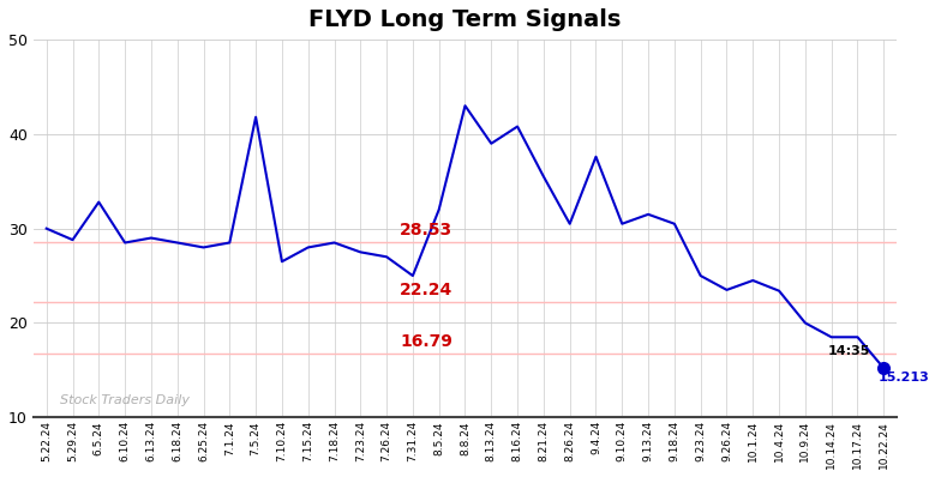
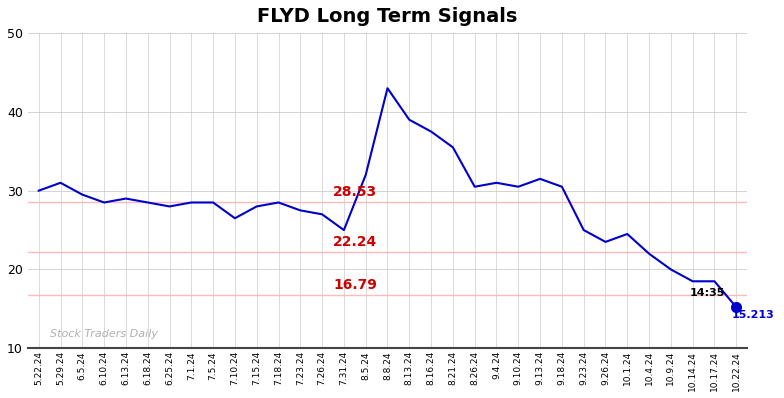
5.29.24: 28.8 -> 31.0
6.5.24: 32.8 -> 29.5
7.5.24: 41.8 -> 28.5
8.16.24: 40.8 -> 37.5
9.4.24: 37.6 -> 31.0
10.4.24: 23.4 -> 22.0
